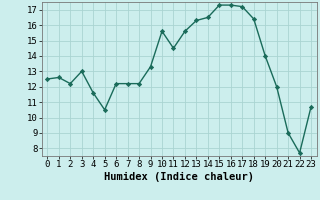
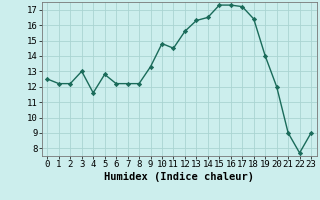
1: 12.6 -> 12.2
5: 10.5 -> 12.8
10: 15.6 -> 14.8
23: 10.7 -> 9.0
